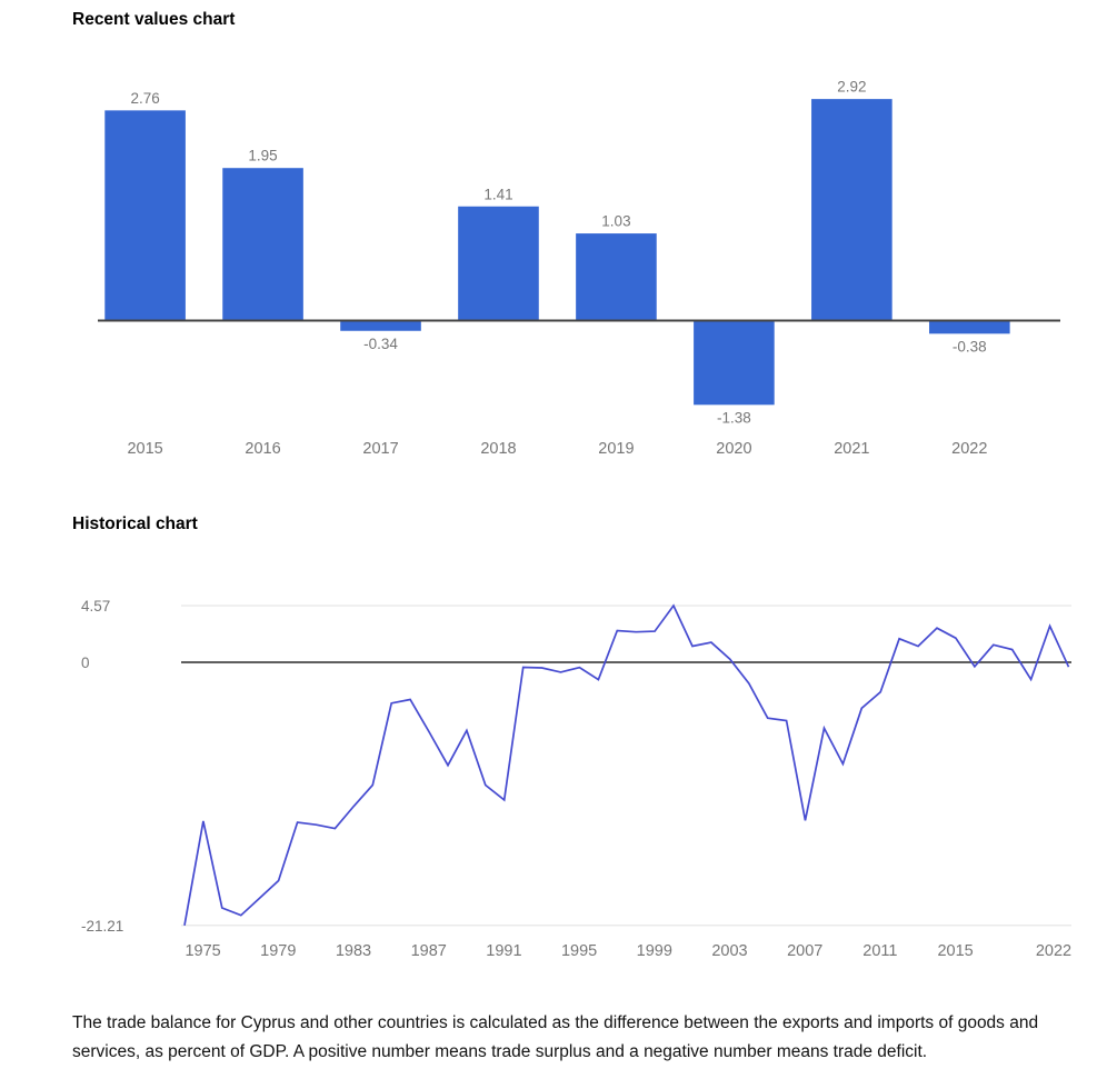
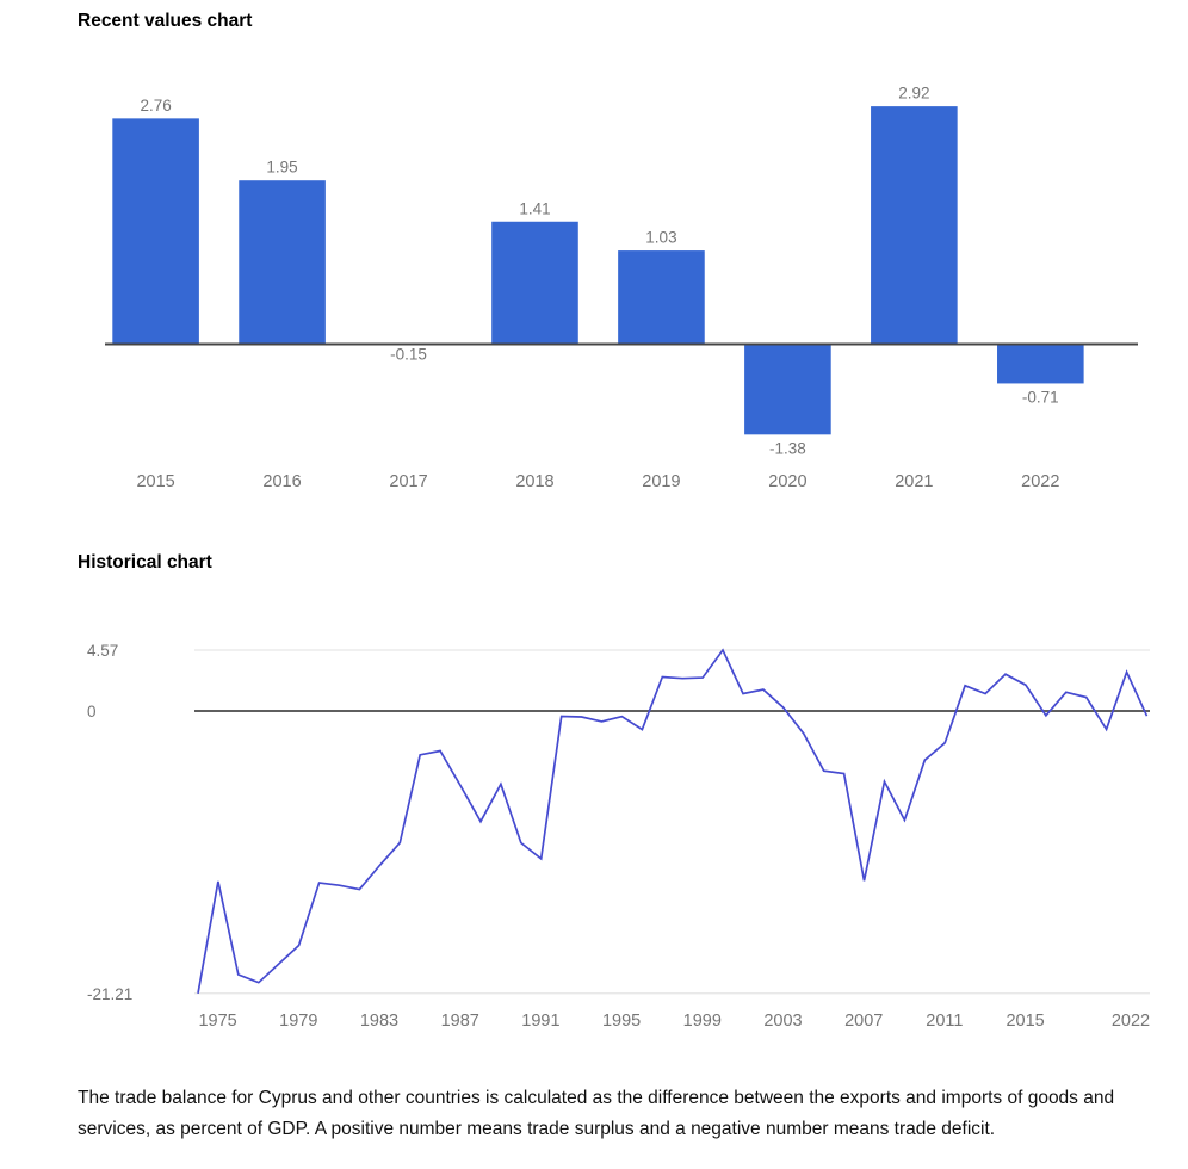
Recent values chart/2017: -0.34 -> -0.15
Recent values chart/2022: -0.38 -> -0.71
